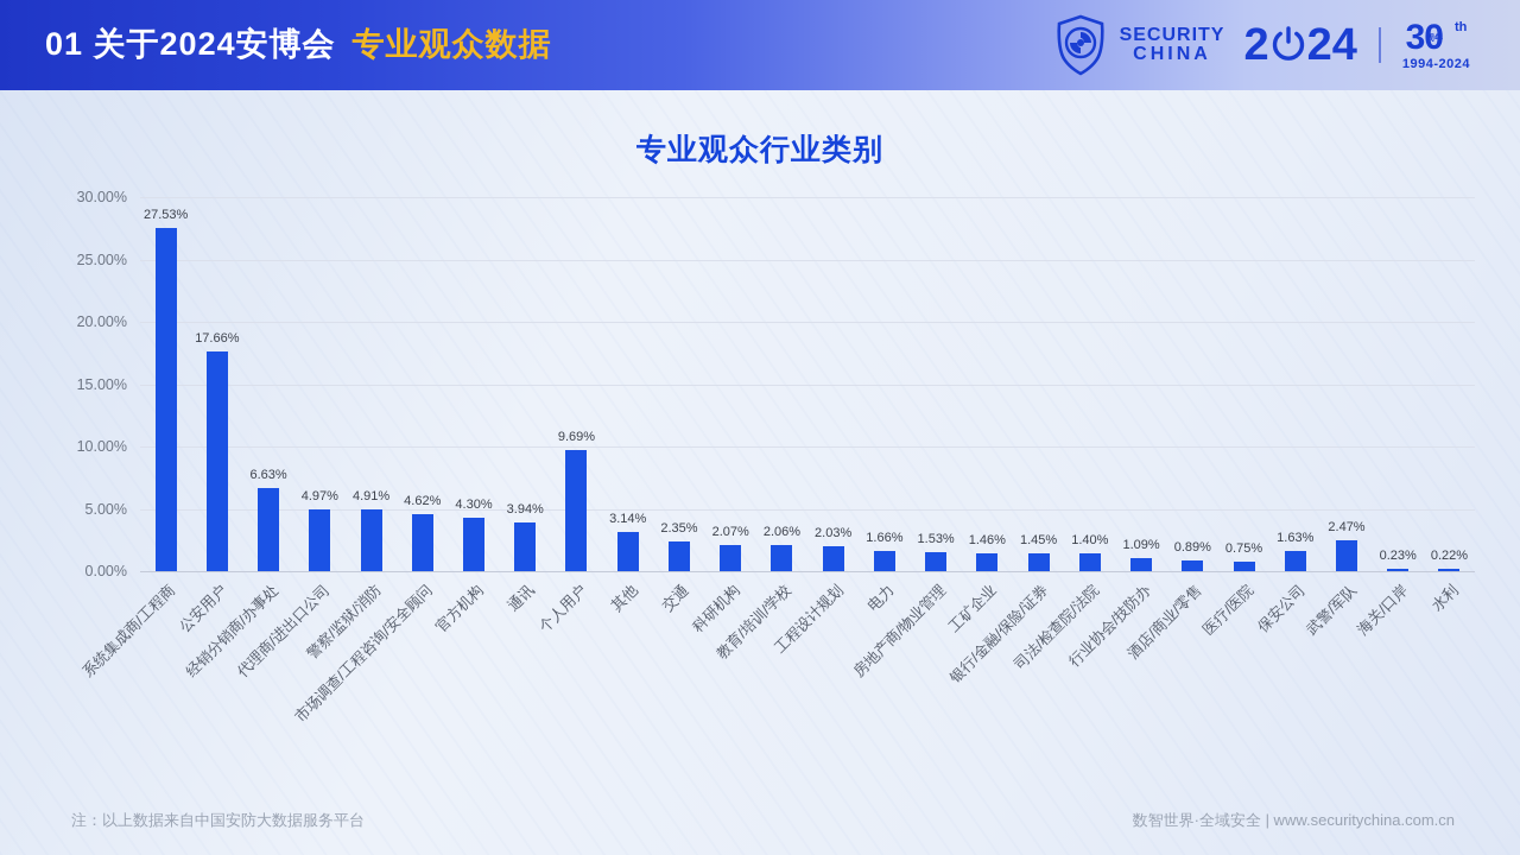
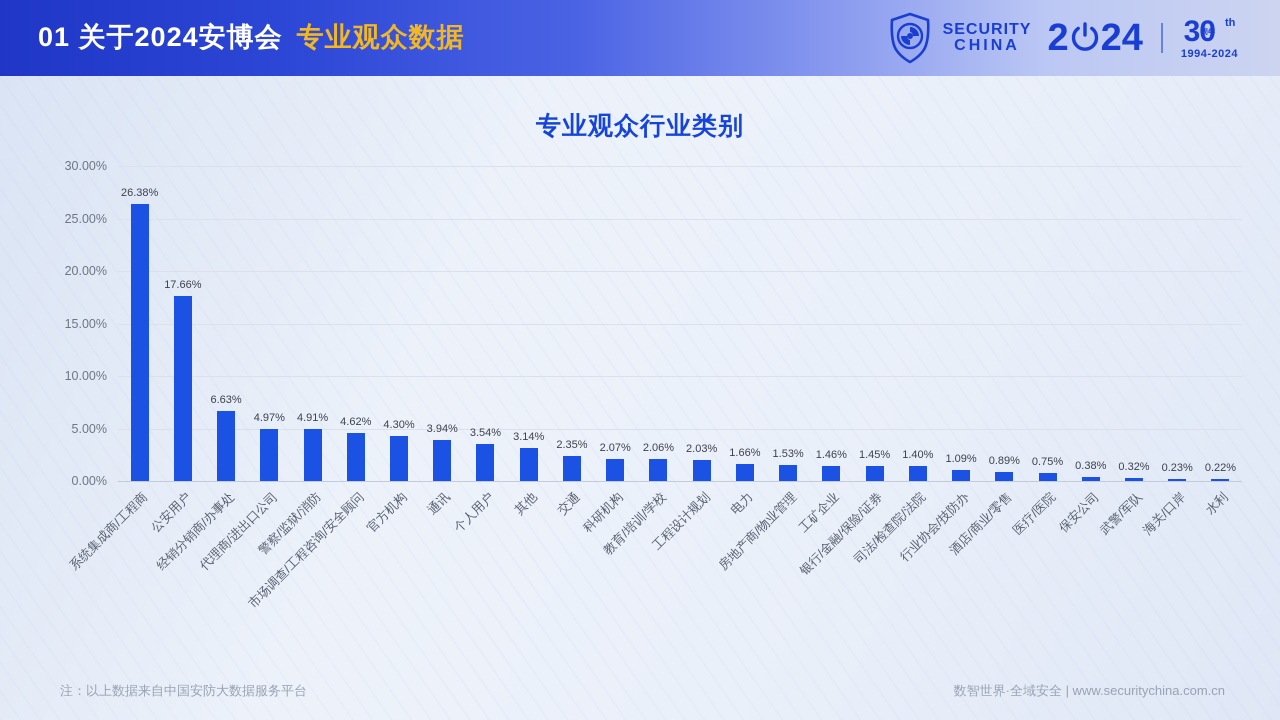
系统集成商/工程商: 27.53% -> 26.38%
个人用户: 9.69% -> 3.54%
保安公司: 1.63% -> 0.38%
武警/军队: 2.47% -> 0.32%
